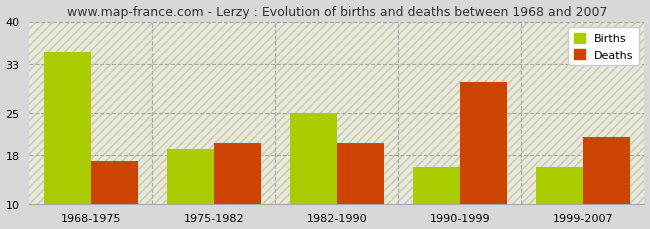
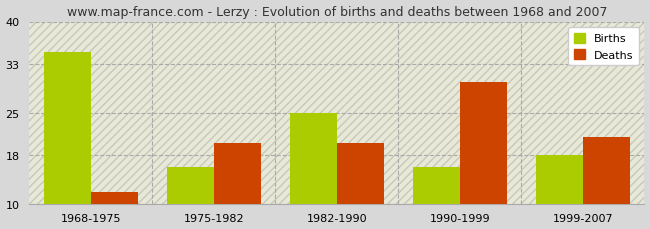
Deaths/1968-1975: 17 -> 12
Births/1975-1982: 19 -> 16
Births/1999-2007: 16 -> 18
